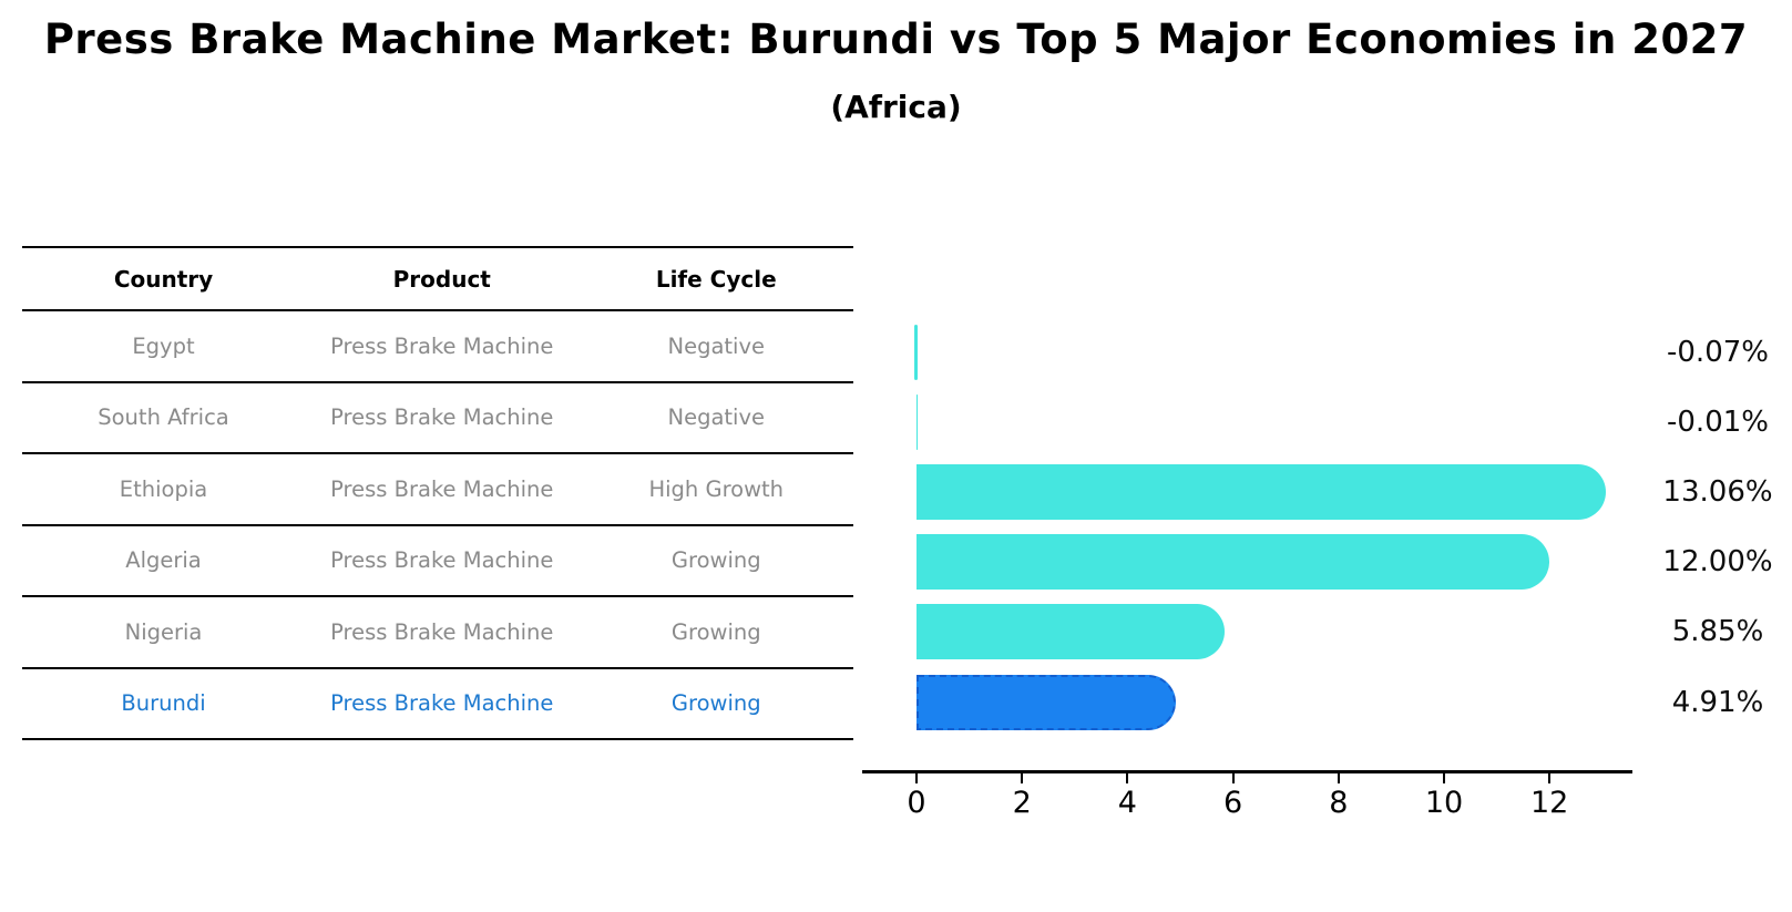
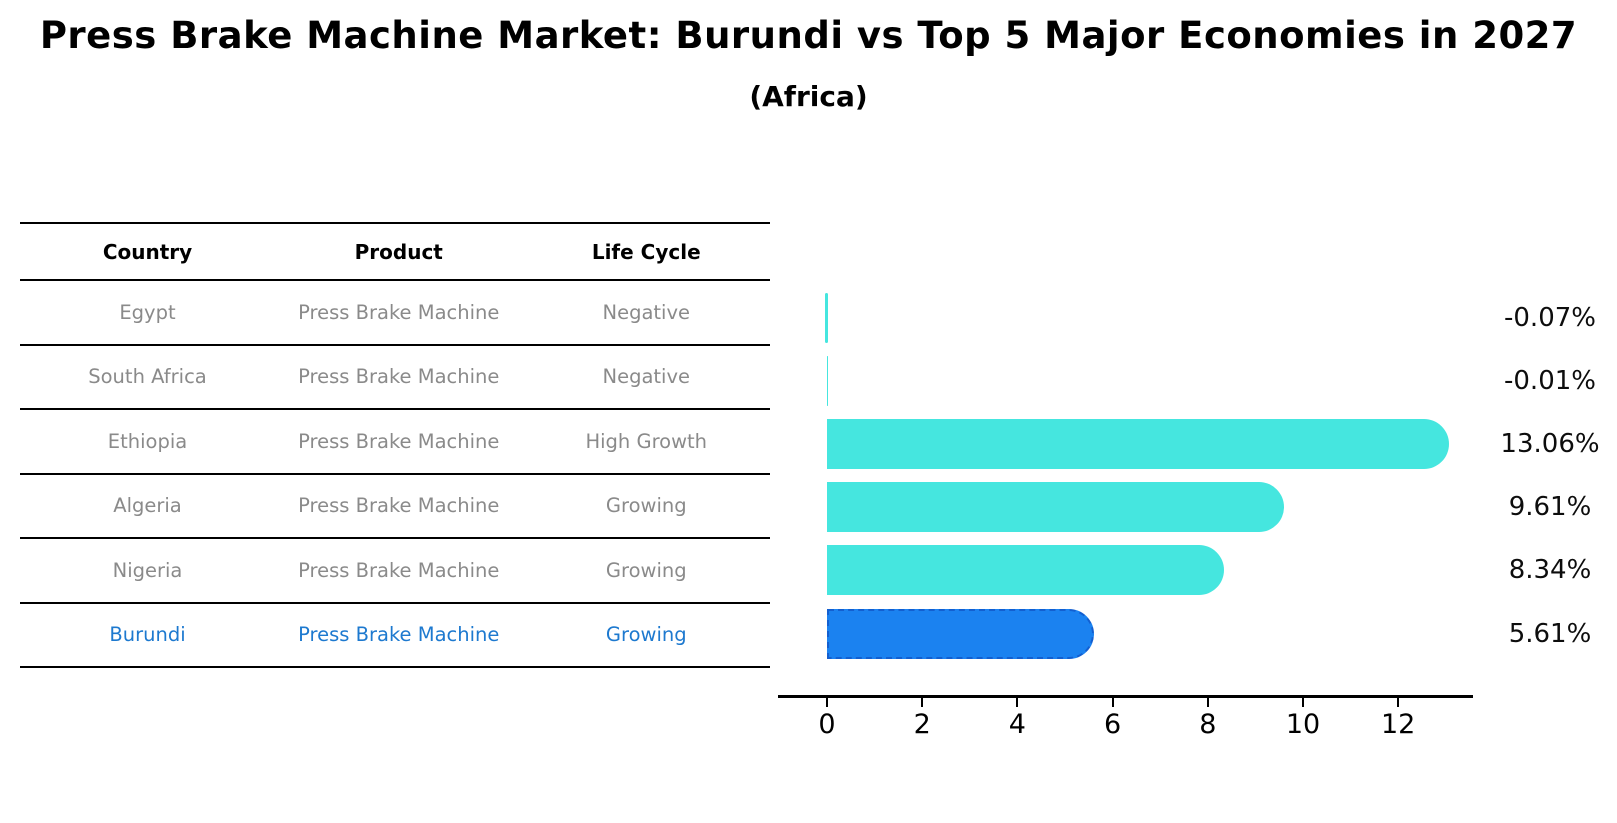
Algeria: 12.00% -> 9.61%
Nigeria: 5.85% -> 8.34%
Burundi: 4.91% -> 5.61%
